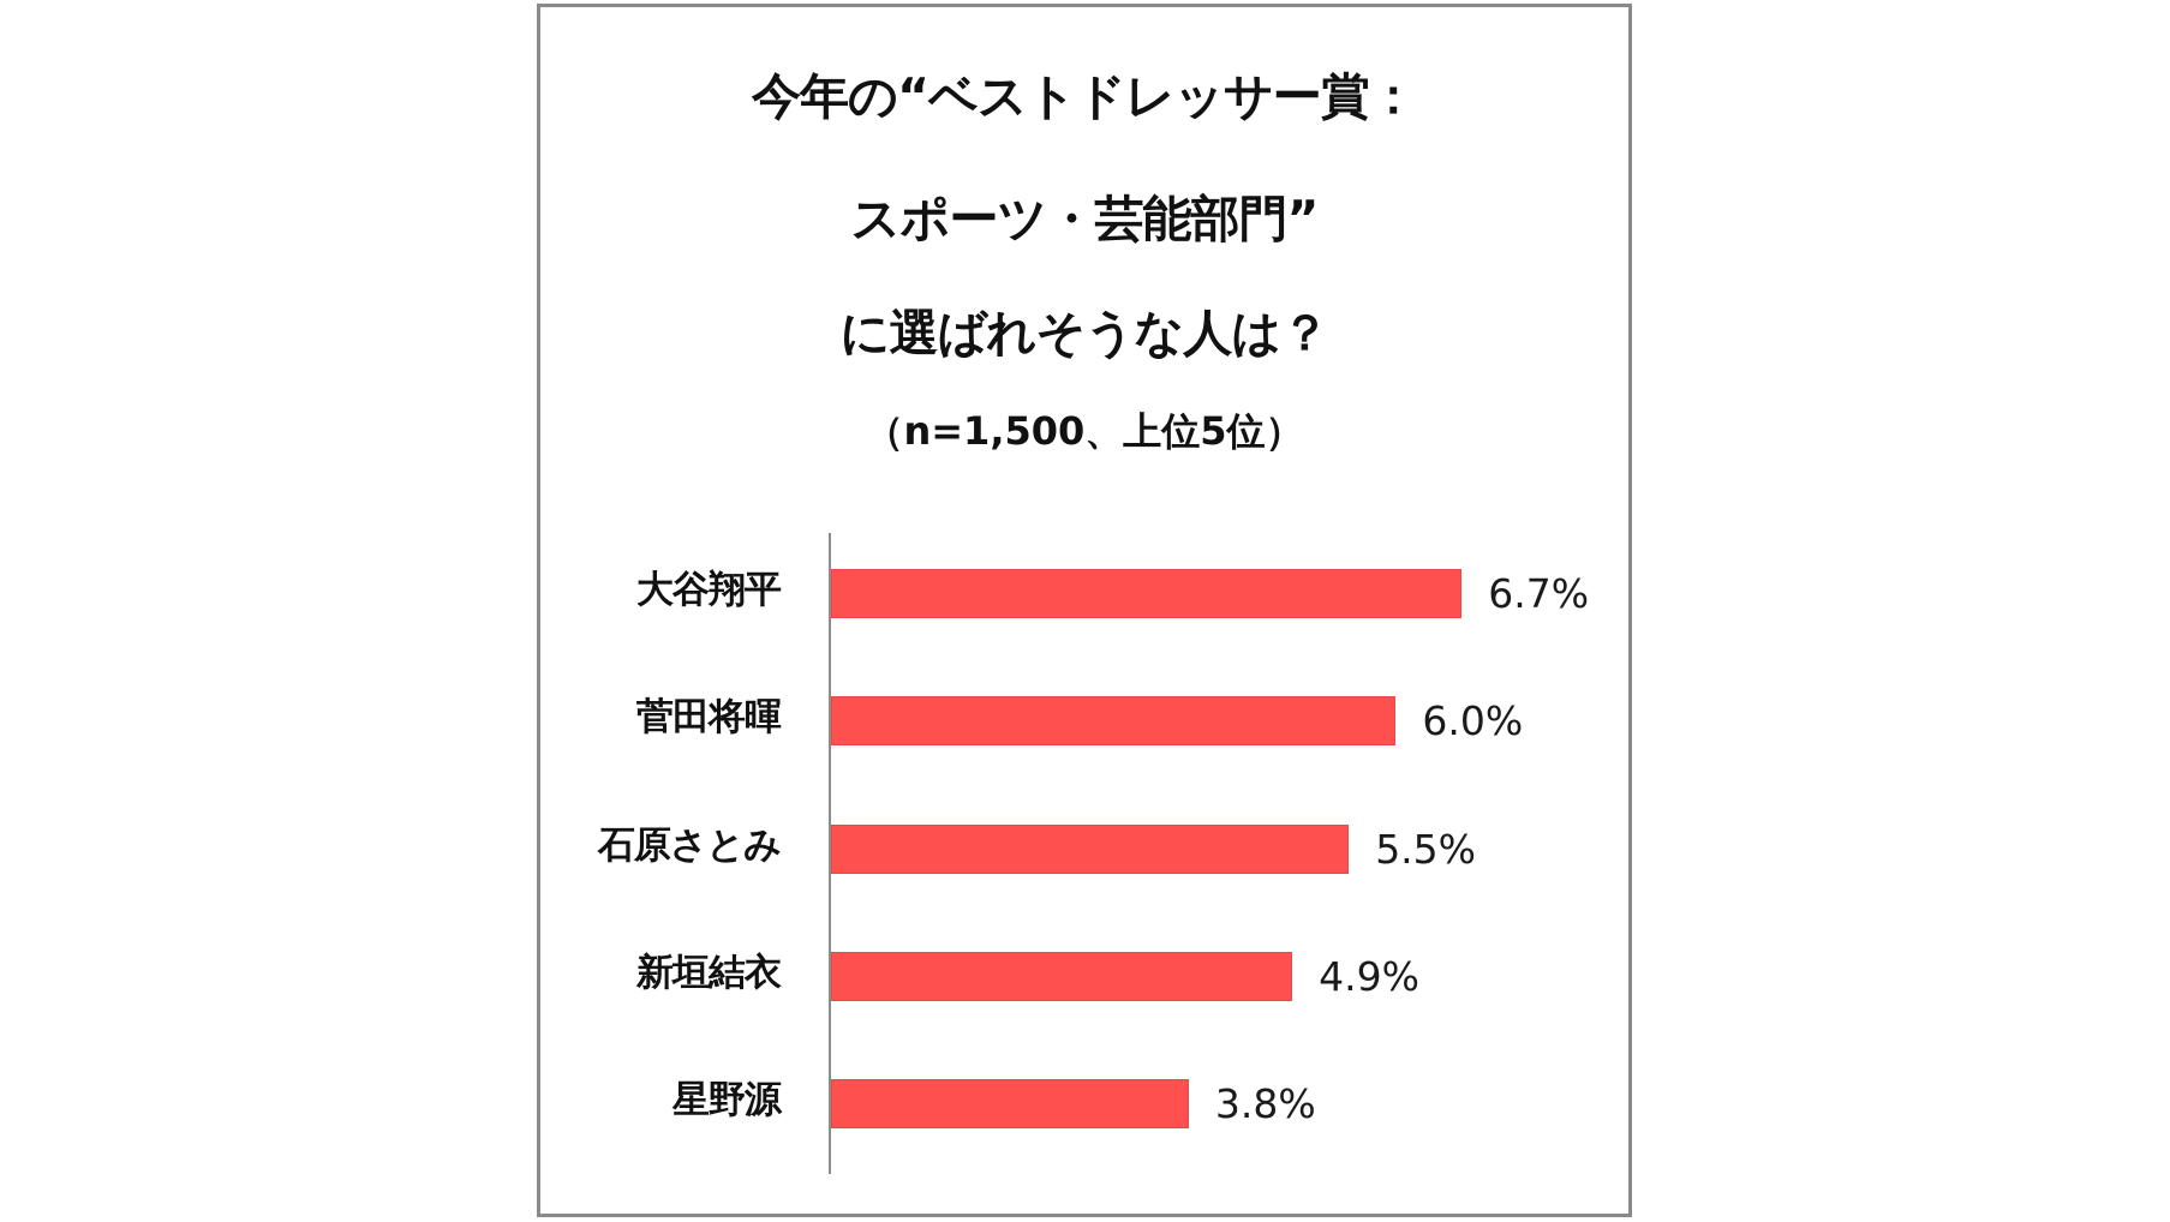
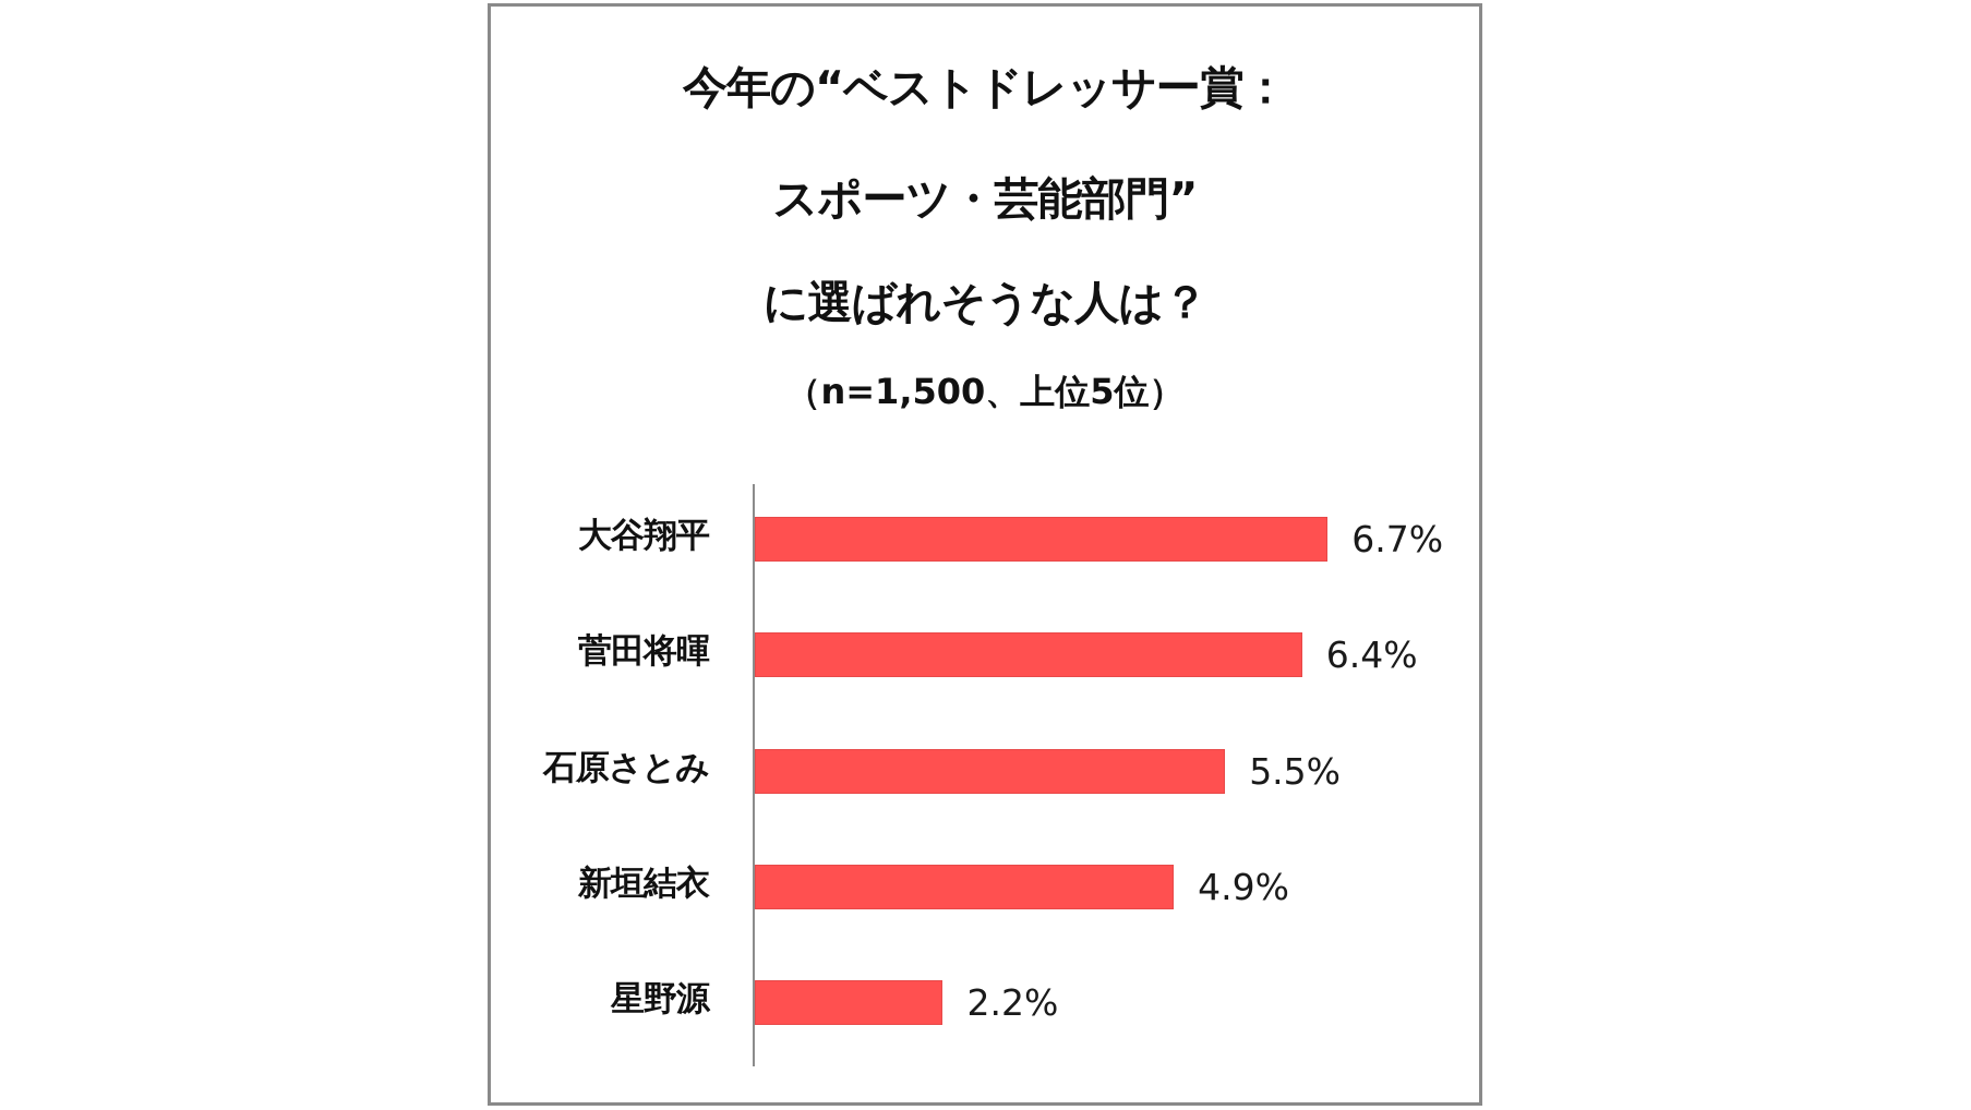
菅田将暉: 6.0% -> 6.4%
星野源: 3.8% -> 2.2%
